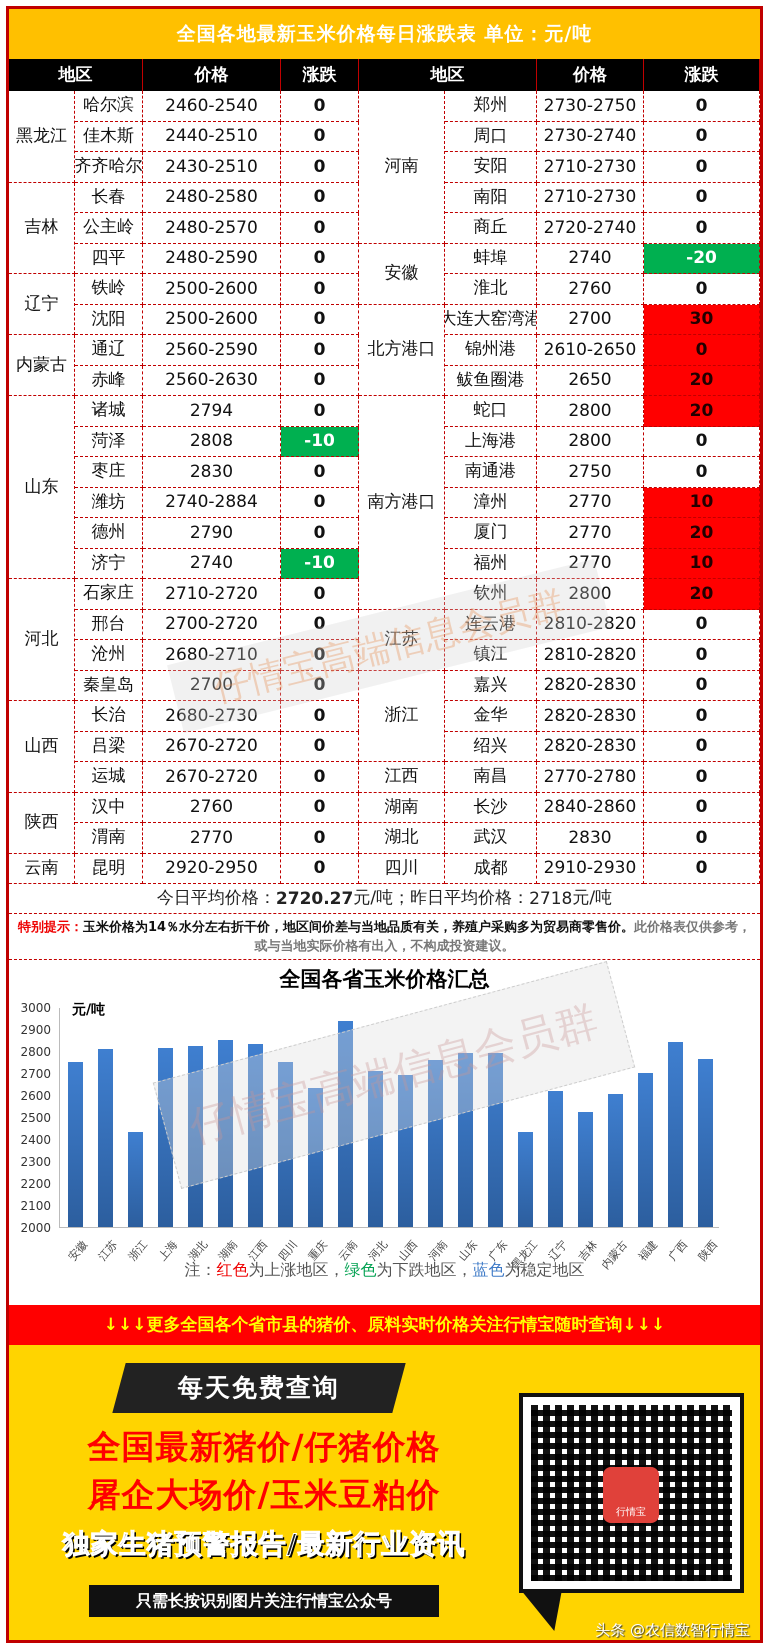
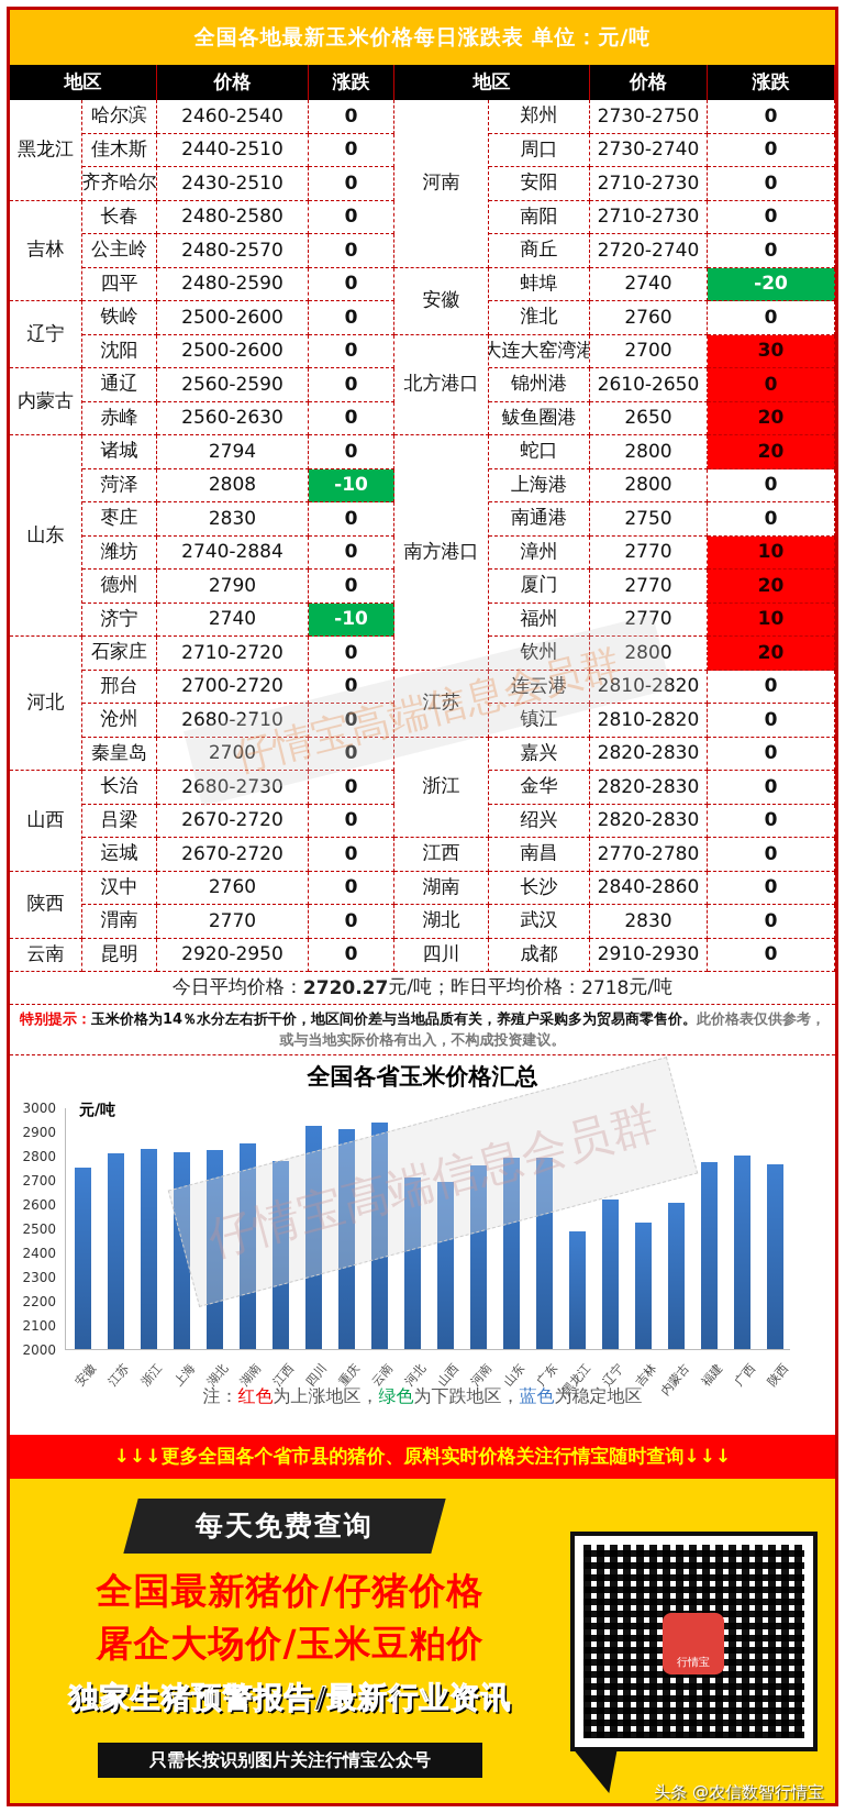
浙江: 2430 -> 2830
江西: 2830 -> 2780
四川: 2750 -> 2920
重庆: 2630 -> 2910
黑龙江: 2430 -> 2490
福建: 2700 -> 2770
广西: 2840 -> 2800
